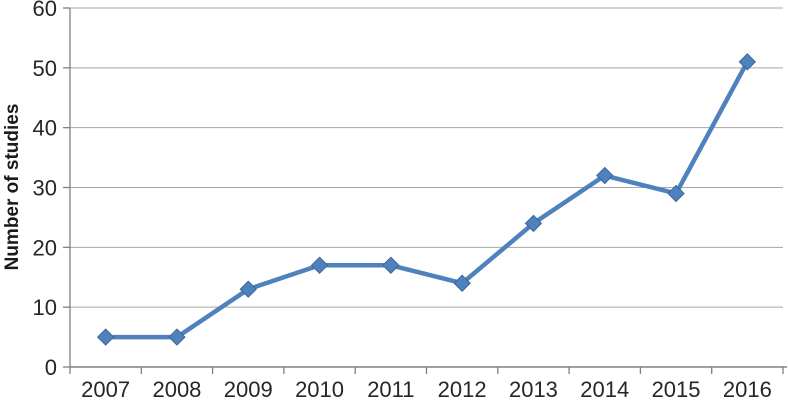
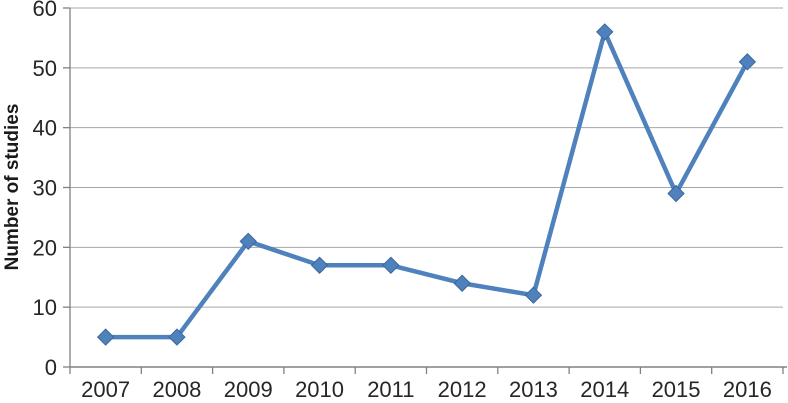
2009: 13 -> 21
2013: 24 -> 12
2014: 32 -> 56
